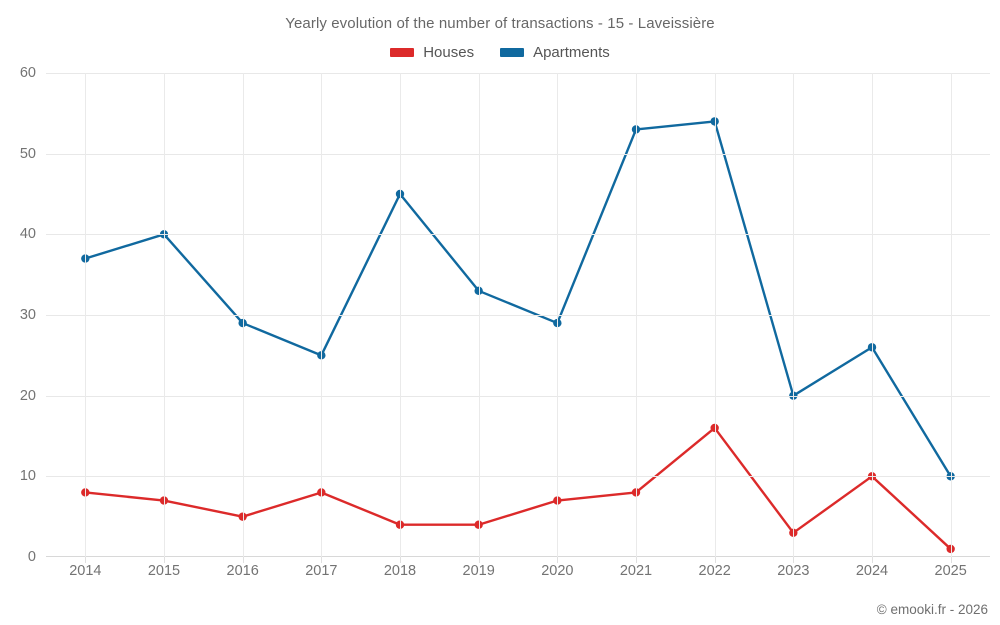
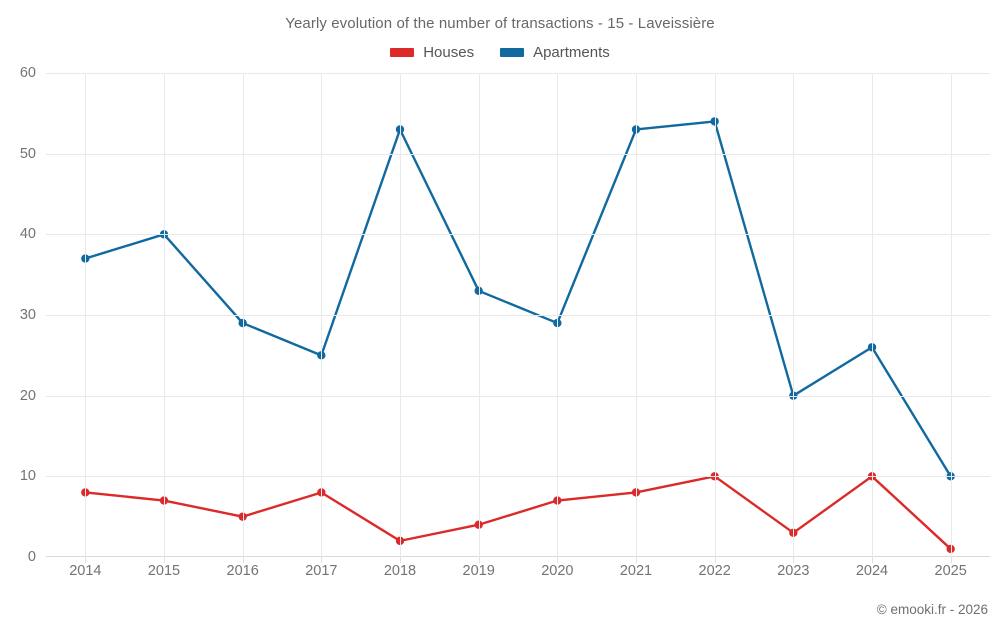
Houses/2018: 4 -> 2
Apartments/2018: 45 -> 53
Houses/2022: 16 -> 10
